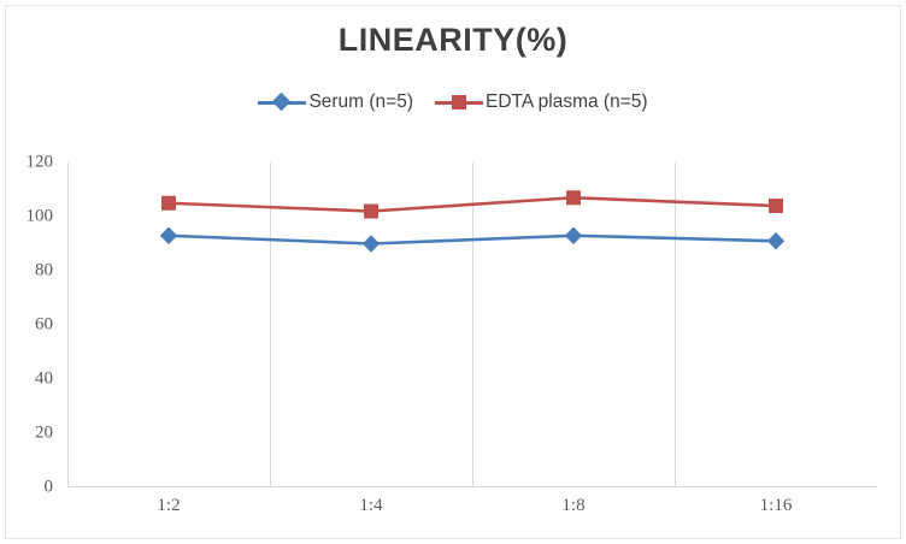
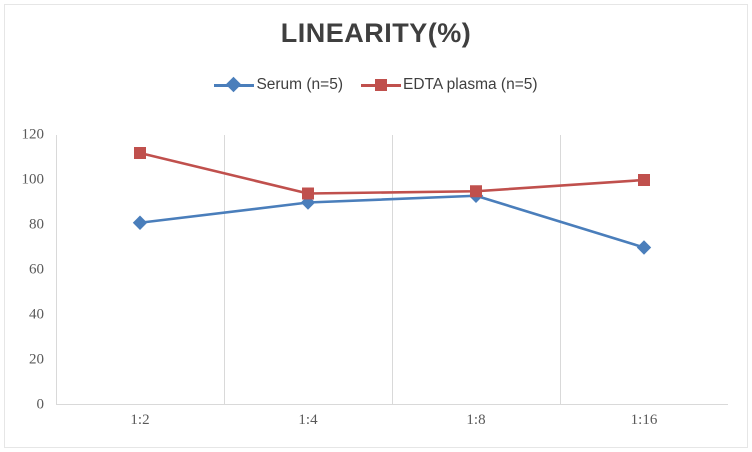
Serum (n=5)/1:2: 93 -> 81
EDTA plasma (n=5)/1:2: 105 -> 112
EDTA plasma (n=5)/1:4: 102 -> 94
EDTA plasma (n=5)/1:8: 107 -> 95
Serum (n=5)/1:16: 91 -> 70
EDTA plasma (n=5)/1:16: 104 -> 100
